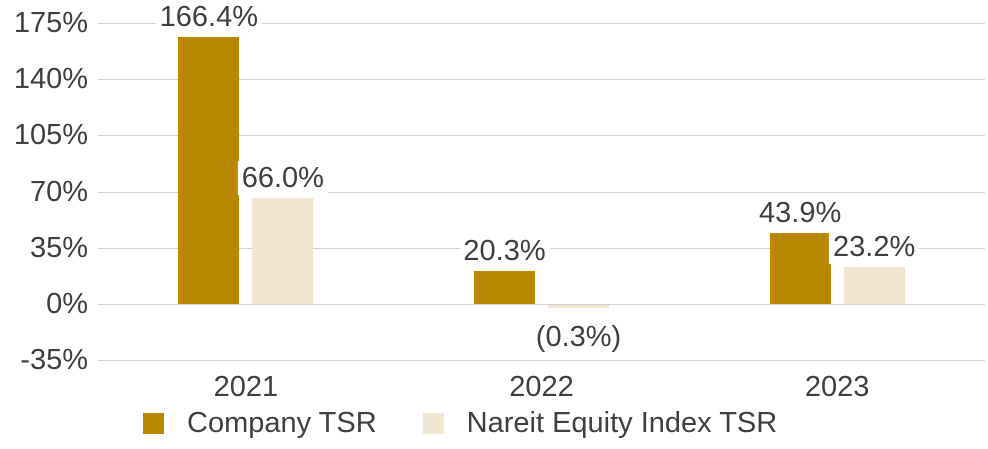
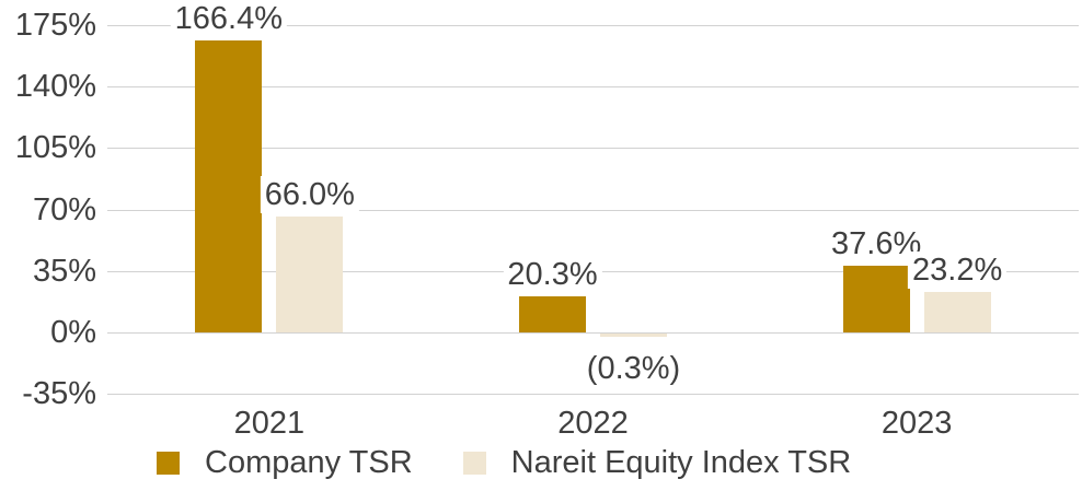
Company TSR/2023: 43.9% -> 37.6%
